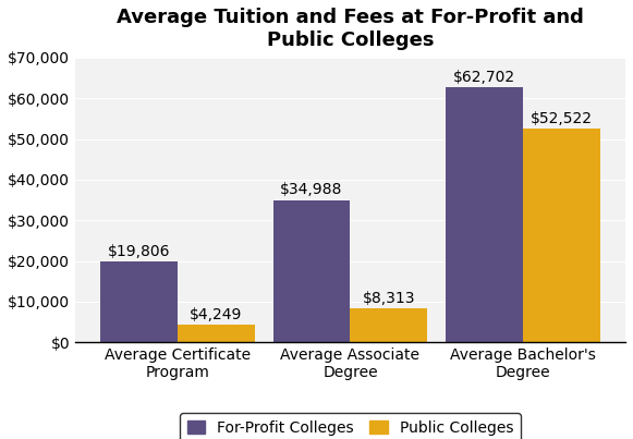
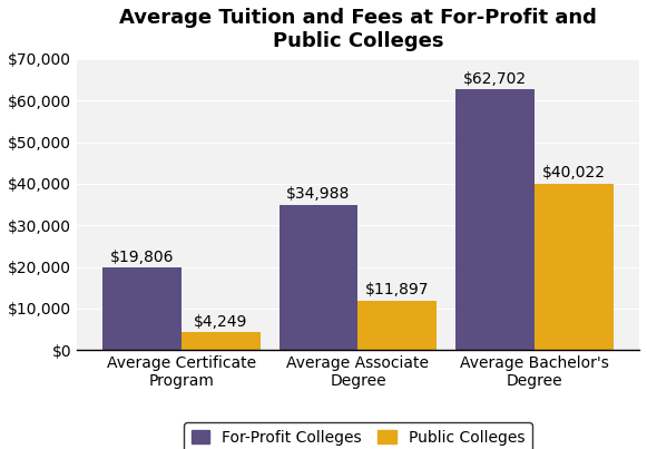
Public Colleges/Average Associate Degree: $8,313 -> $11,897
Public Colleges/Average Bachelor's Degree: $52,522 -> $40,022
